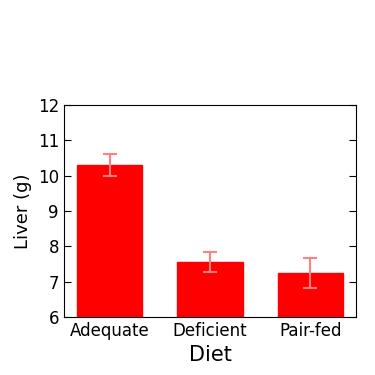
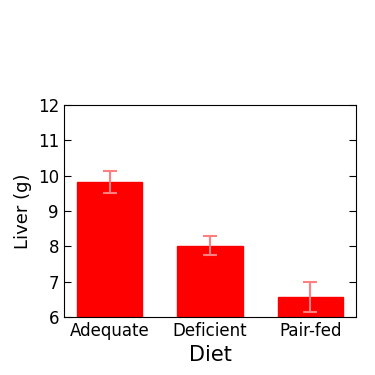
Adequate: 10.30 -> 9.82
Deficient: 7.55 -> 8.02
Pair-fed: 7.25 -> 6.57
